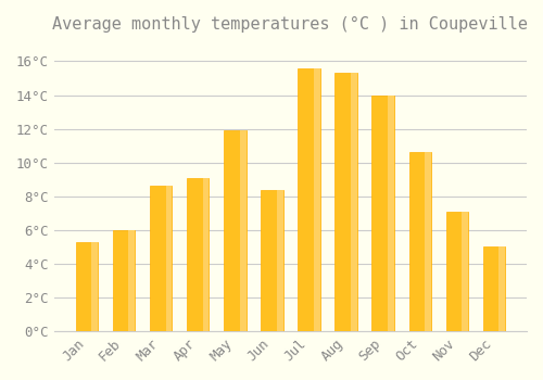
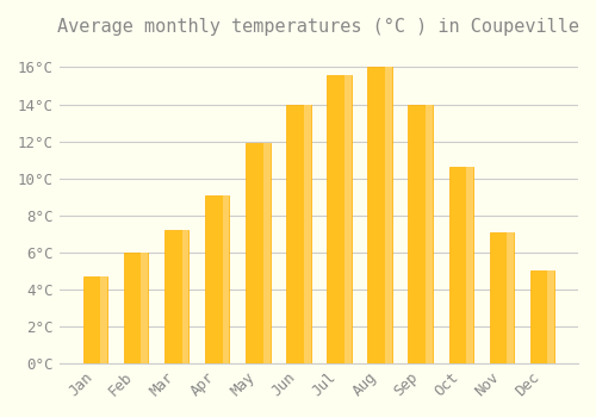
Jan: 5.3°C -> 4.7°C
Mar: 8.6°C -> 7.2°C
Jun: 8.4°C -> 14.0°C
Aug: 15.3°C -> 16.0°C
